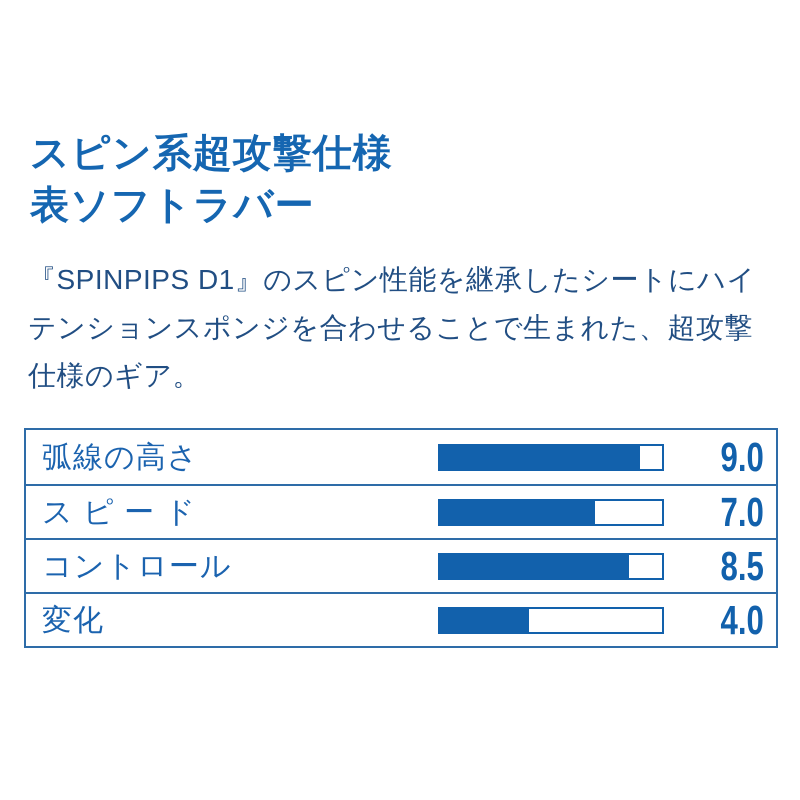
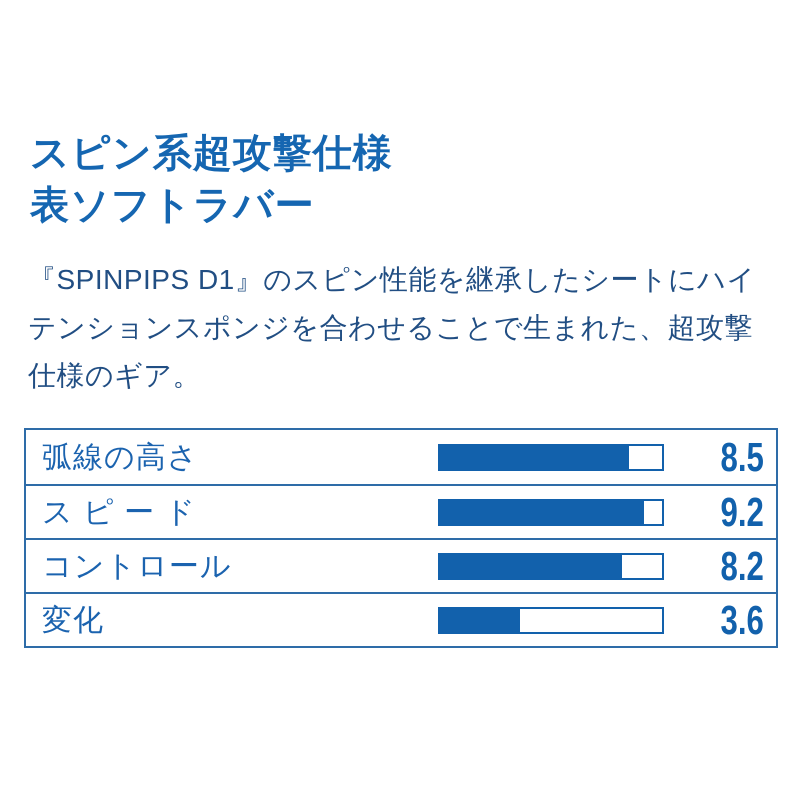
弧線の高さ: 9.0 -> 8.5
ス ピ ー ド: 7.0 -> 9.2
コントロール: 8.5 -> 8.2
変化: 4.0 -> 3.6
